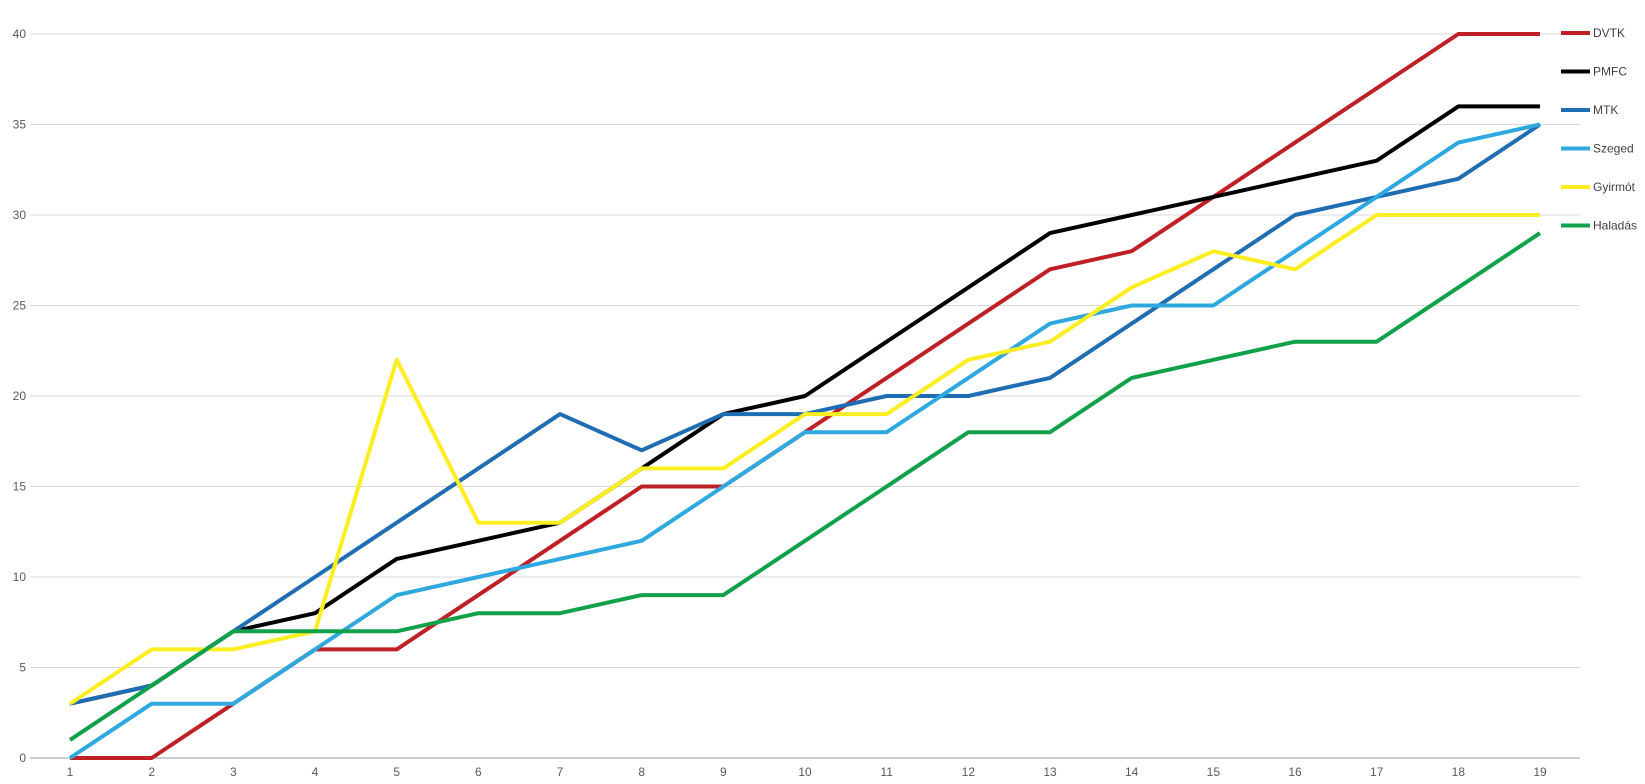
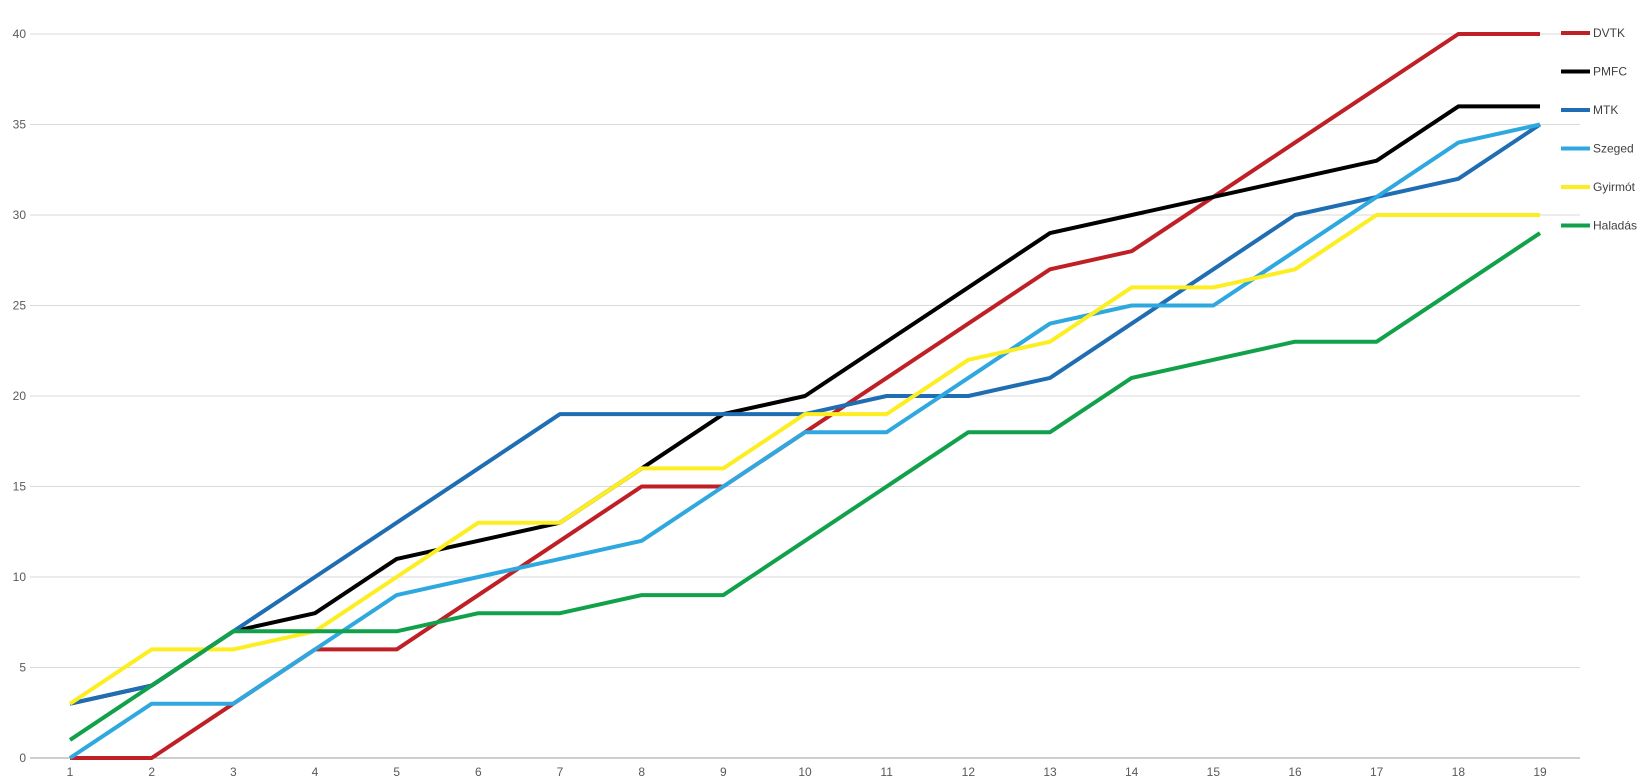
Gyirmót/5: 22 -> 10
MTK/8: 17 -> 19
Gyirmót/15: 28 -> 26
